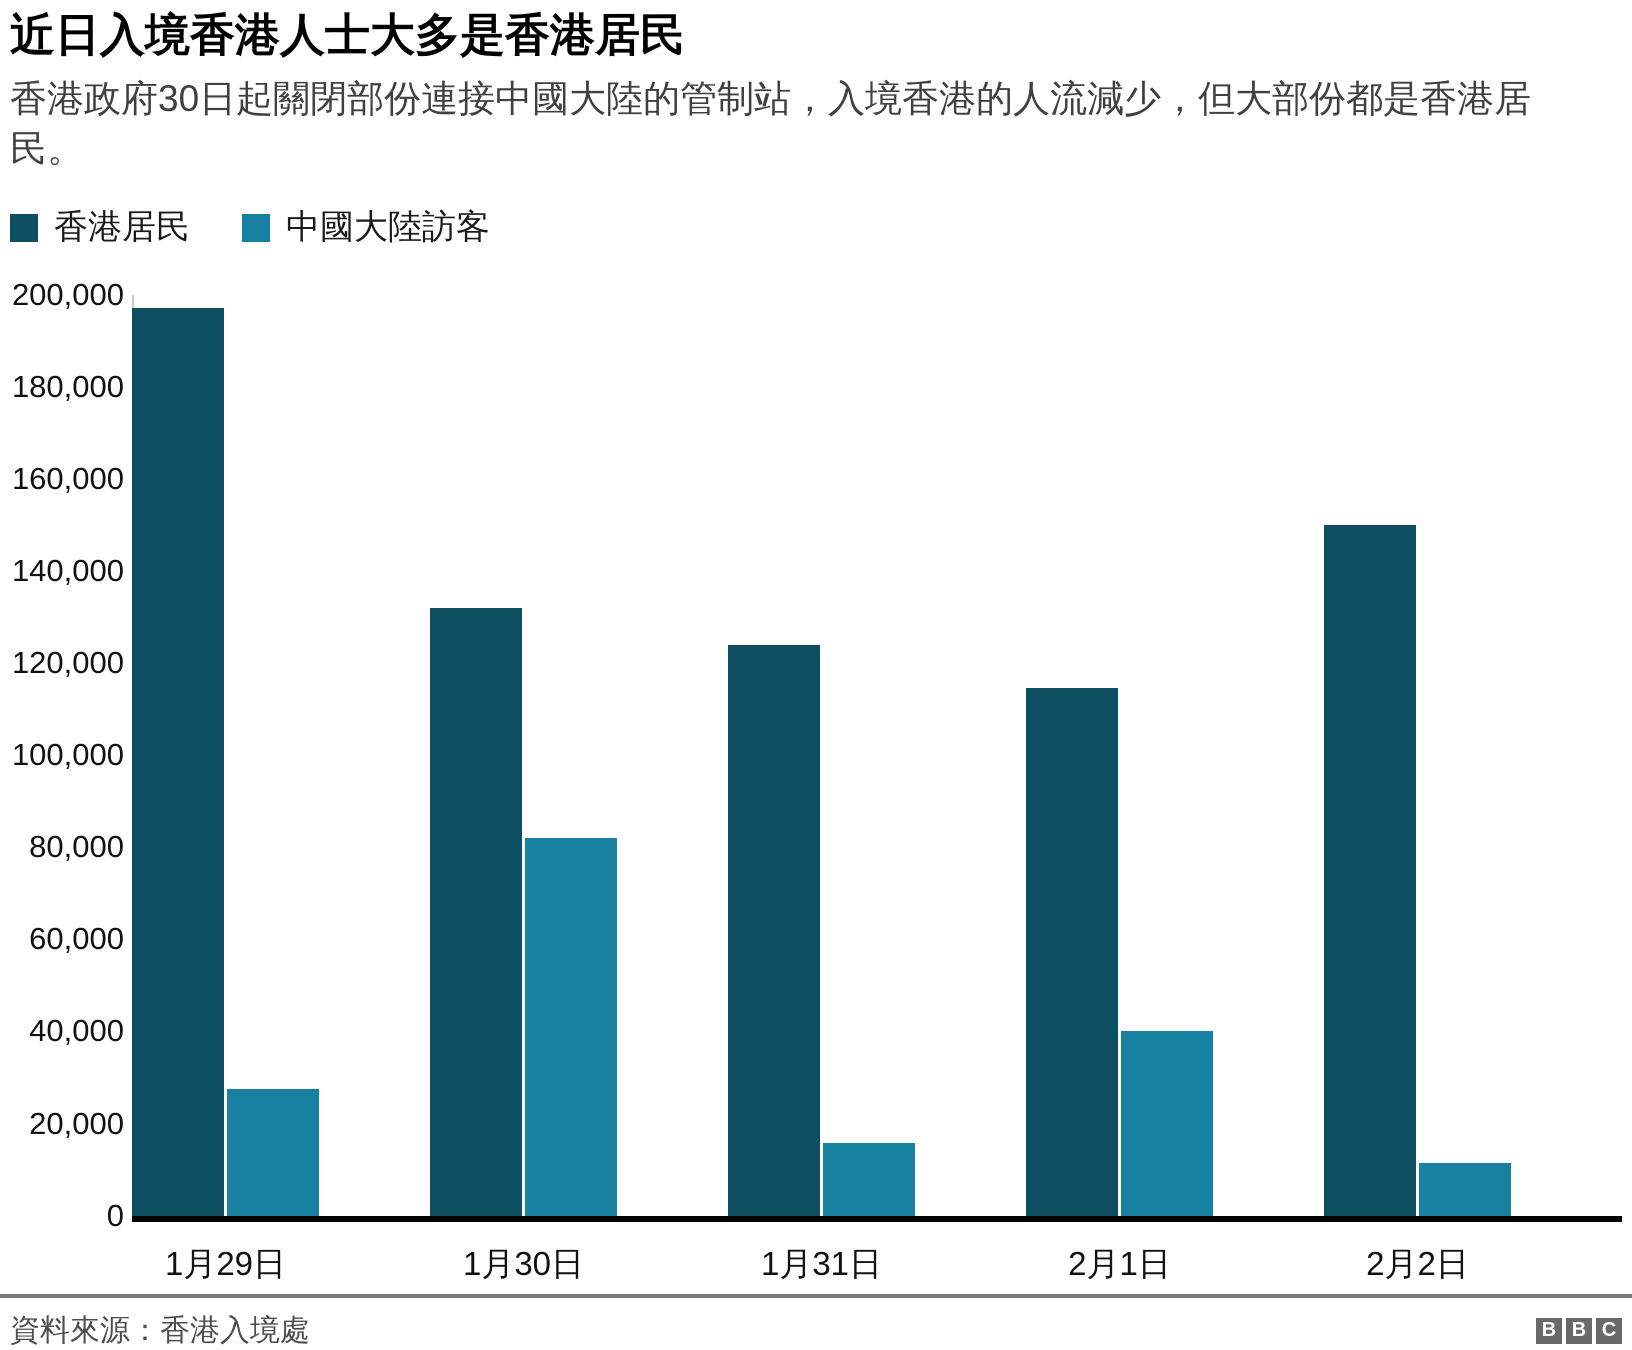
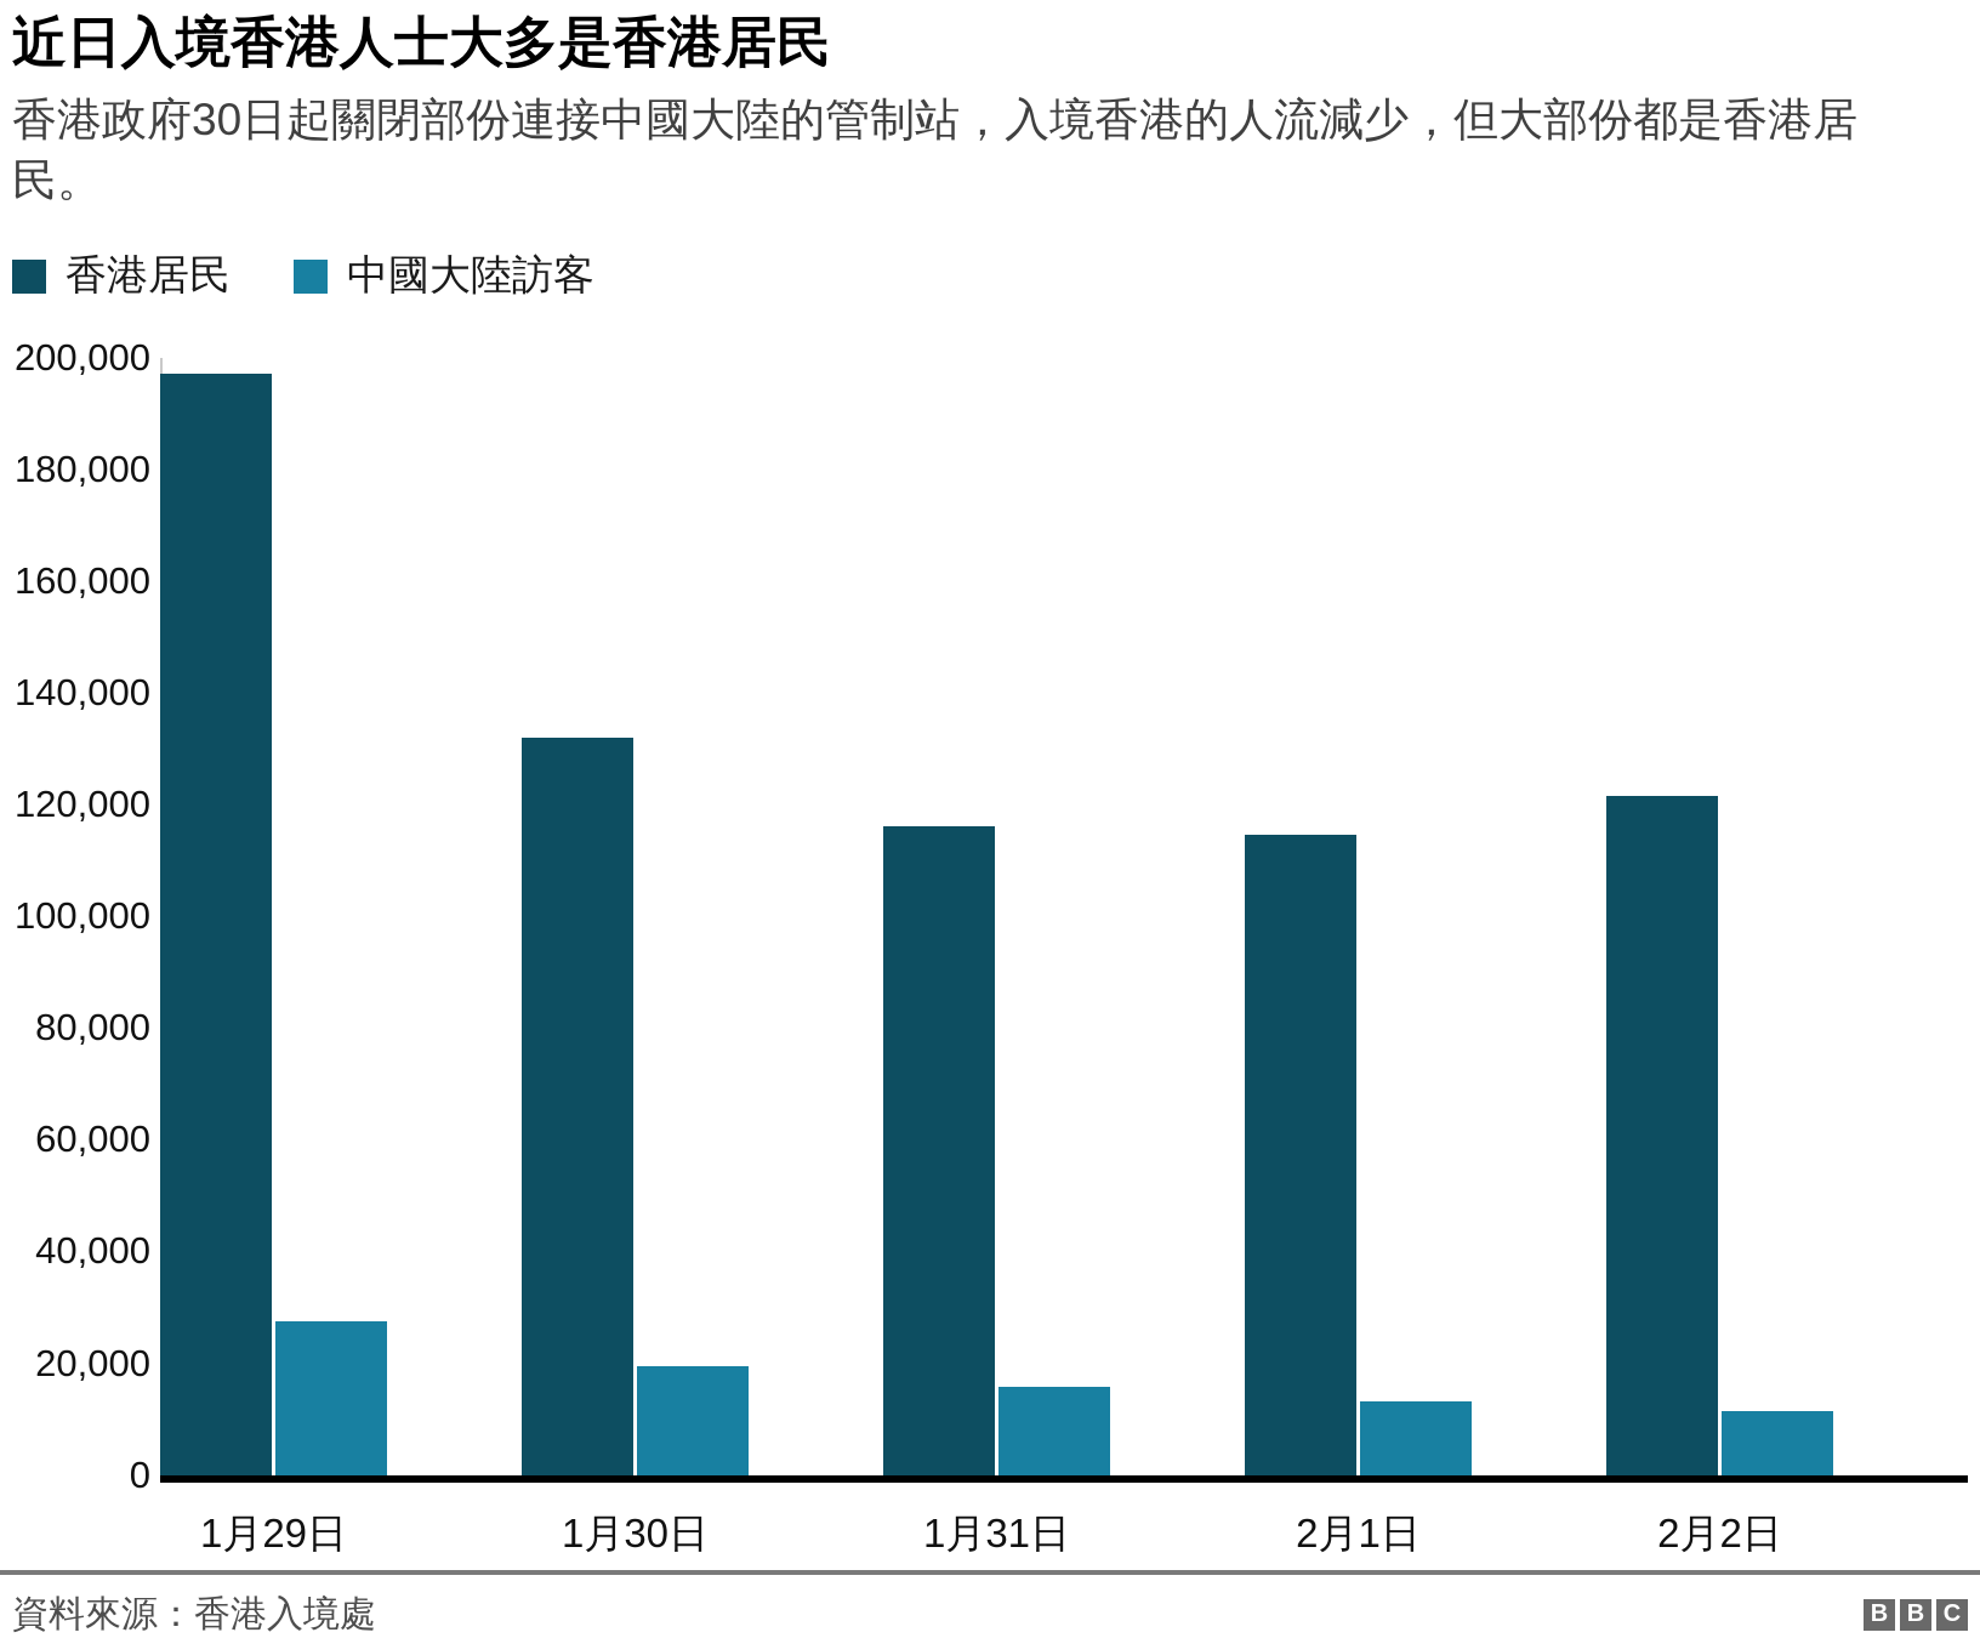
中國大陸訪客/1月30日: 82000 -> 20000
香港居民/1月31日: 124000 -> 116000
中國大陸訪客/2月1日: 40000 -> 13000
香港居民/2月2日: 150000 -> 122000
